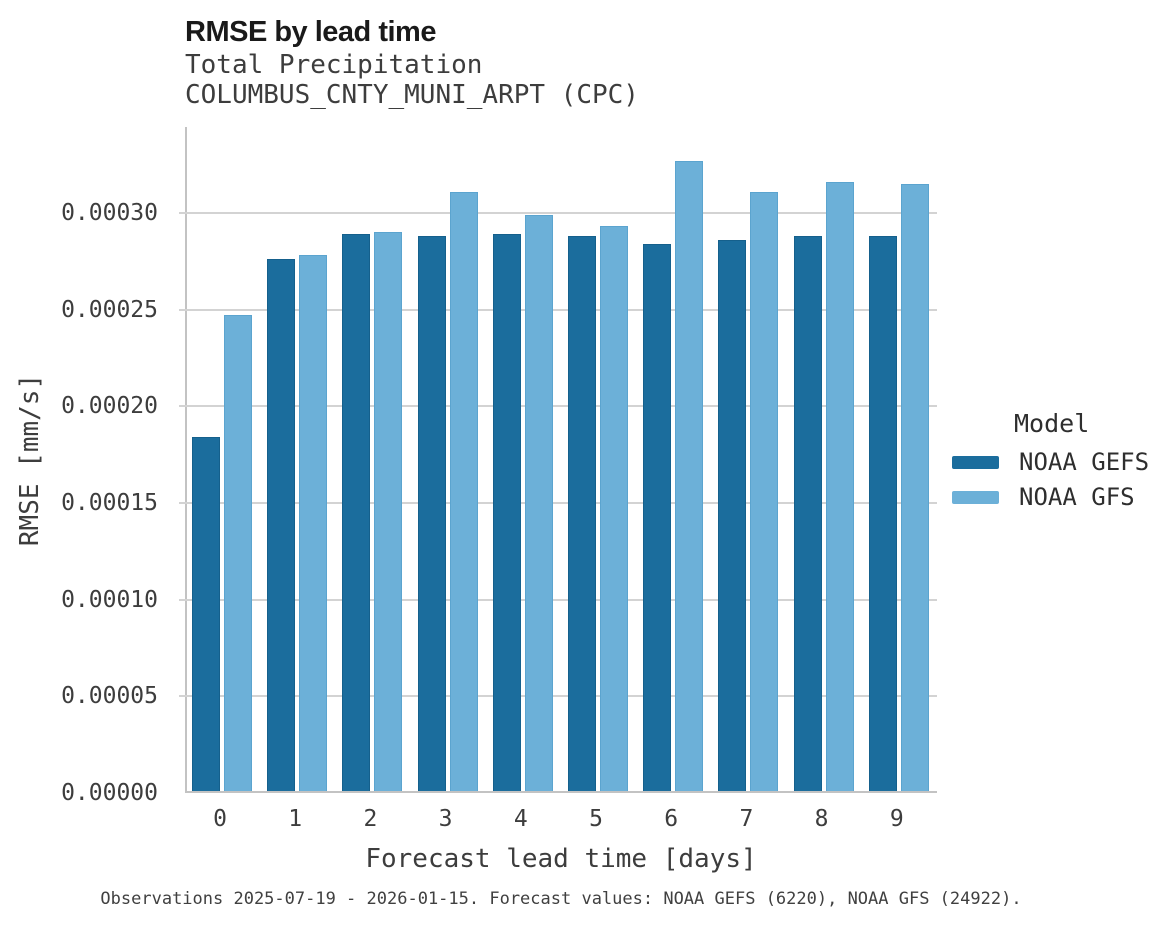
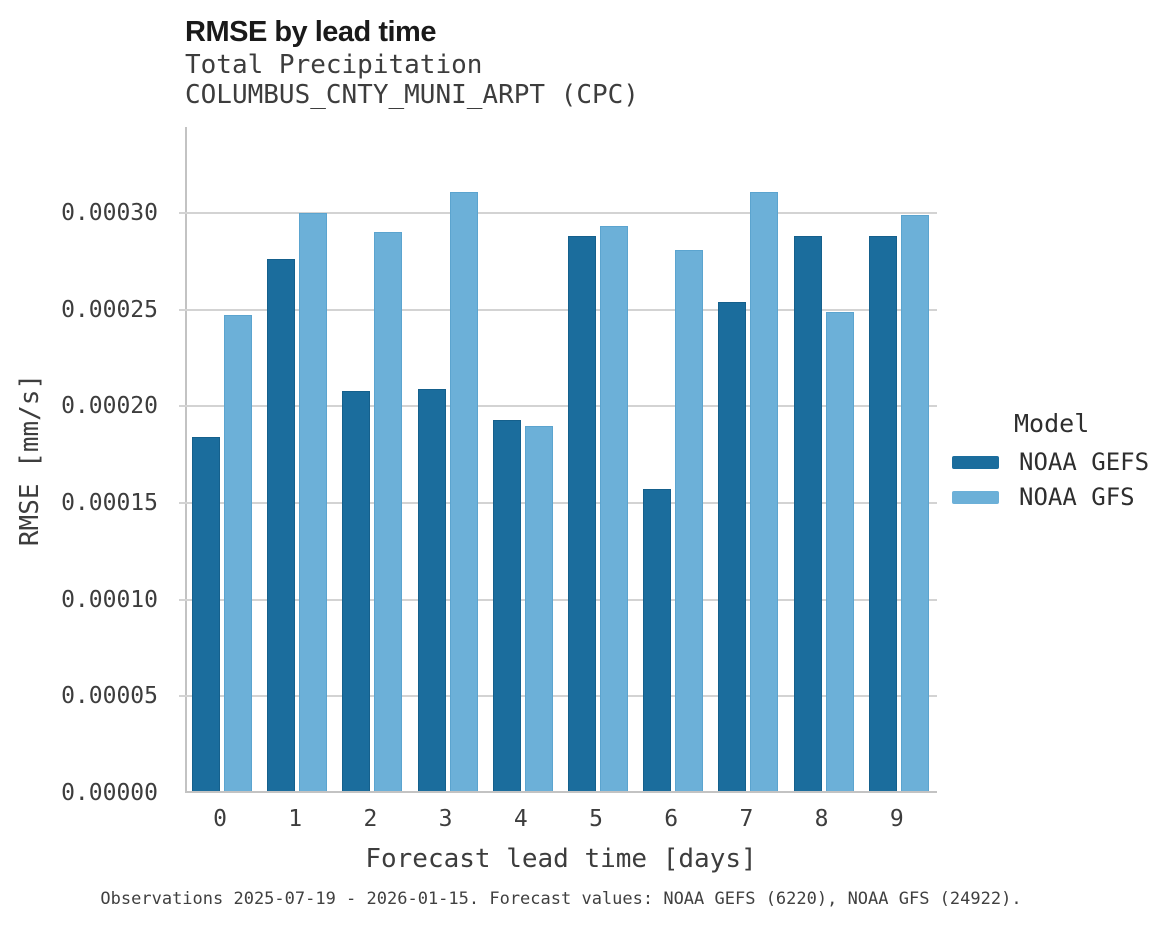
NOAA GFS/1: 0.000277 -> 0.000299
NOAA GEFS/2: 0.000288 -> 0.000207
NOAA GEFS/3: 0.000287 -> 0.000208
NOAA GEFS/4: 0.000288 -> 0.000192
NOAA GFS/4: 0.000298 -> 0.000189
NOAA GEFS/6: 0.000283 -> 0.000156
NOAA GFS/6: 0.000326 -> 0.000280
NOAA GEFS/7: 0.000285 -> 0.000253
NOAA GFS/8: 0.000315 -> 0.000248
NOAA GFS/9: 0.000314 -> 0.000298
